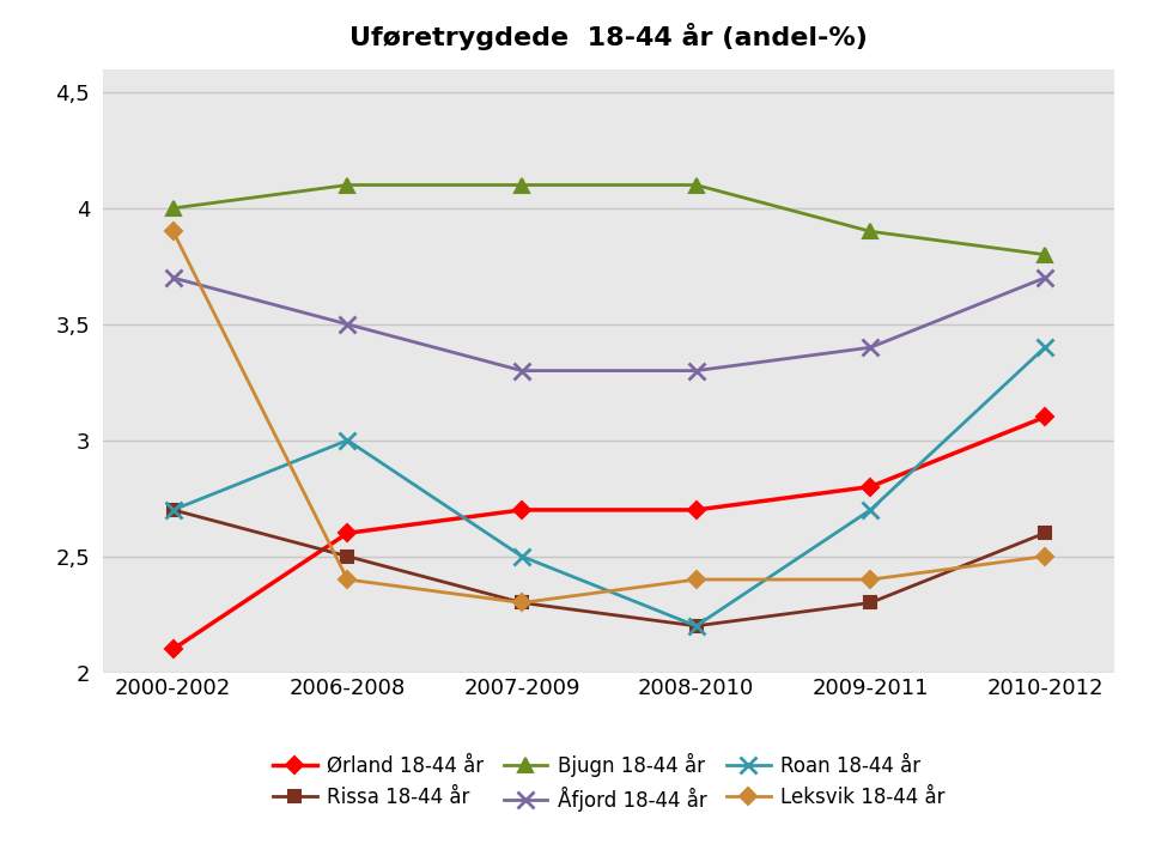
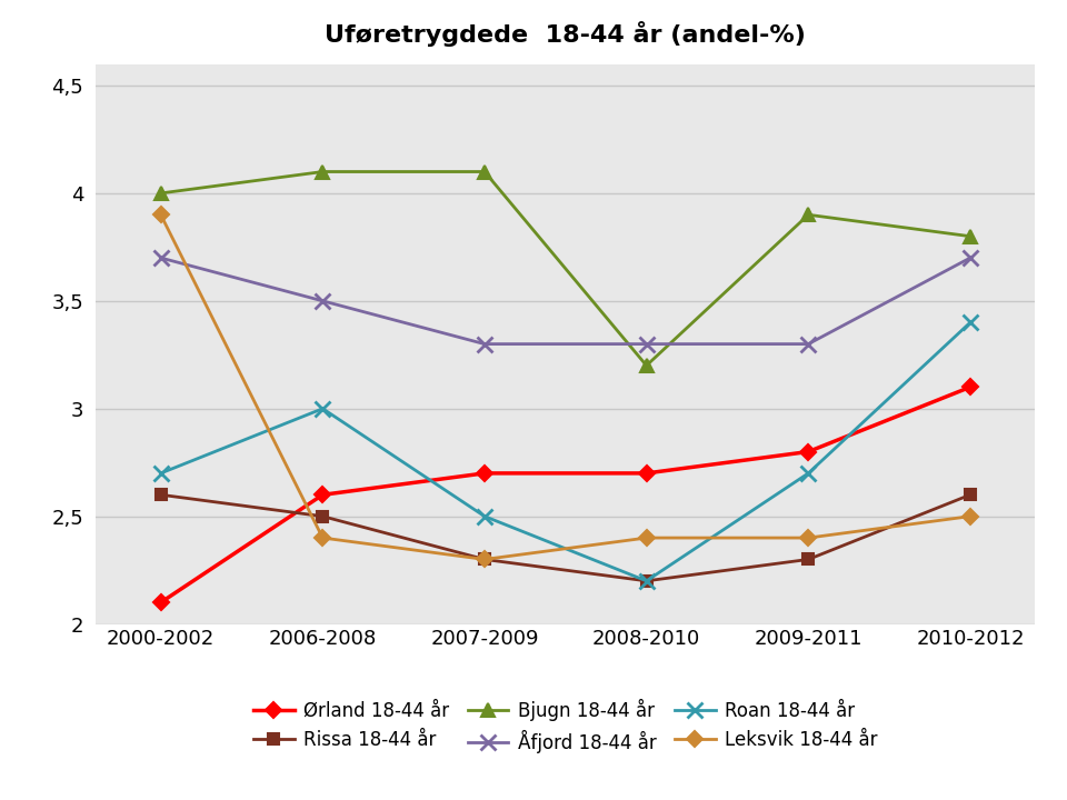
Rissa 18-44 år/2000-2002: 2,7 -> 2,6
Bjugn 18-44 år/2008-2010: 4,1 -> 3,2
Åfjord 18-44 år/2009-2011: 3,4 -> 3,3
